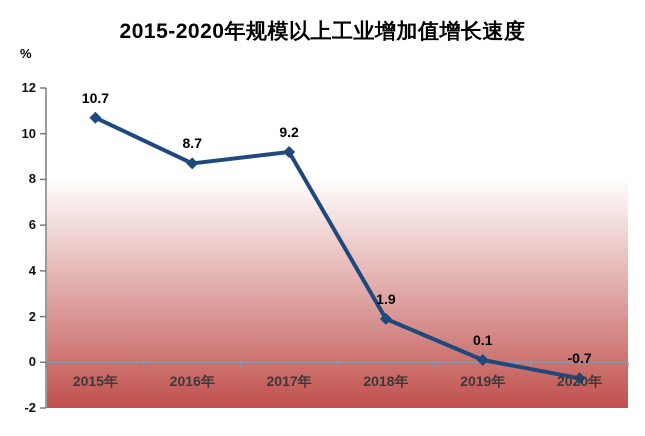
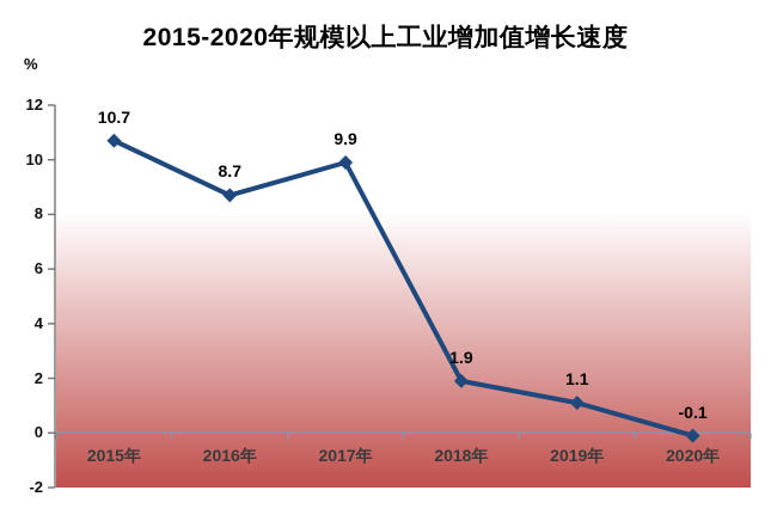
2017年: 9.2 -> 9.9
2019年: 0.1 -> 1.1
2020年: -0.7 -> -0.1
